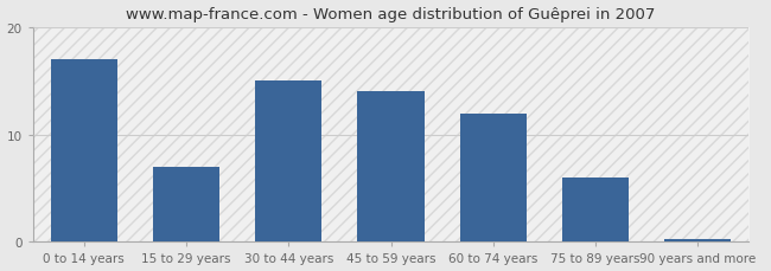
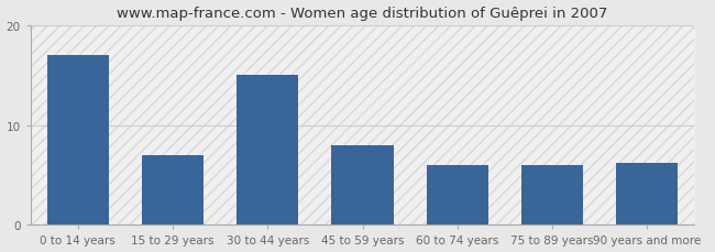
45 to 59 years: 14.0 -> 8.0
60 to 74 years: 12.0 -> 6.0
90 years and more: 0.3 -> 6.2
